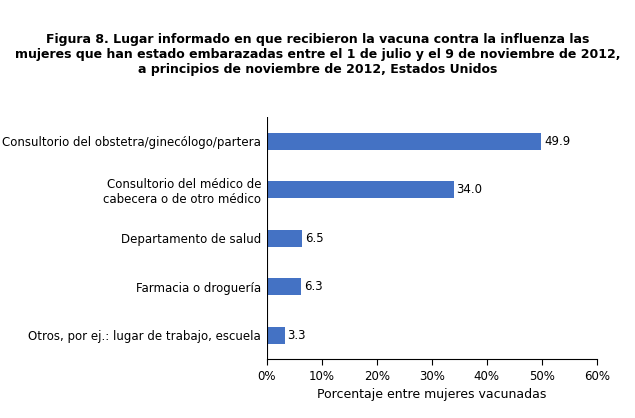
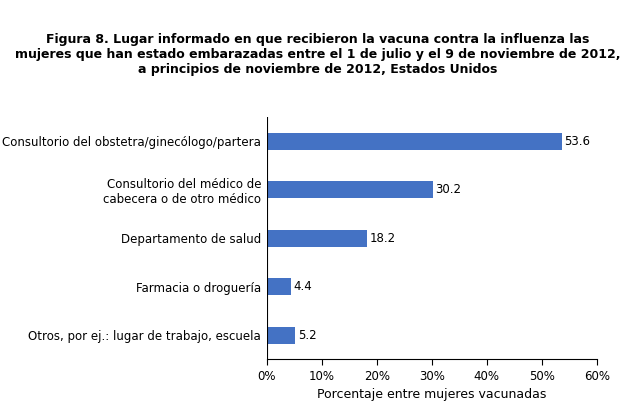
Consultorio del obstetra/ginecólogo/partera: 49.9 -> 53.6
Consultorio del médico de cabecera o de otro médico: 34.0 -> 30.2
Departamento de salud: 6.5 -> 18.2
Farmacia o droguería: 6.3 -> 4.4
Otros, por ej.: lugar de trabajo, escuela: 3.3 -> 5.2
